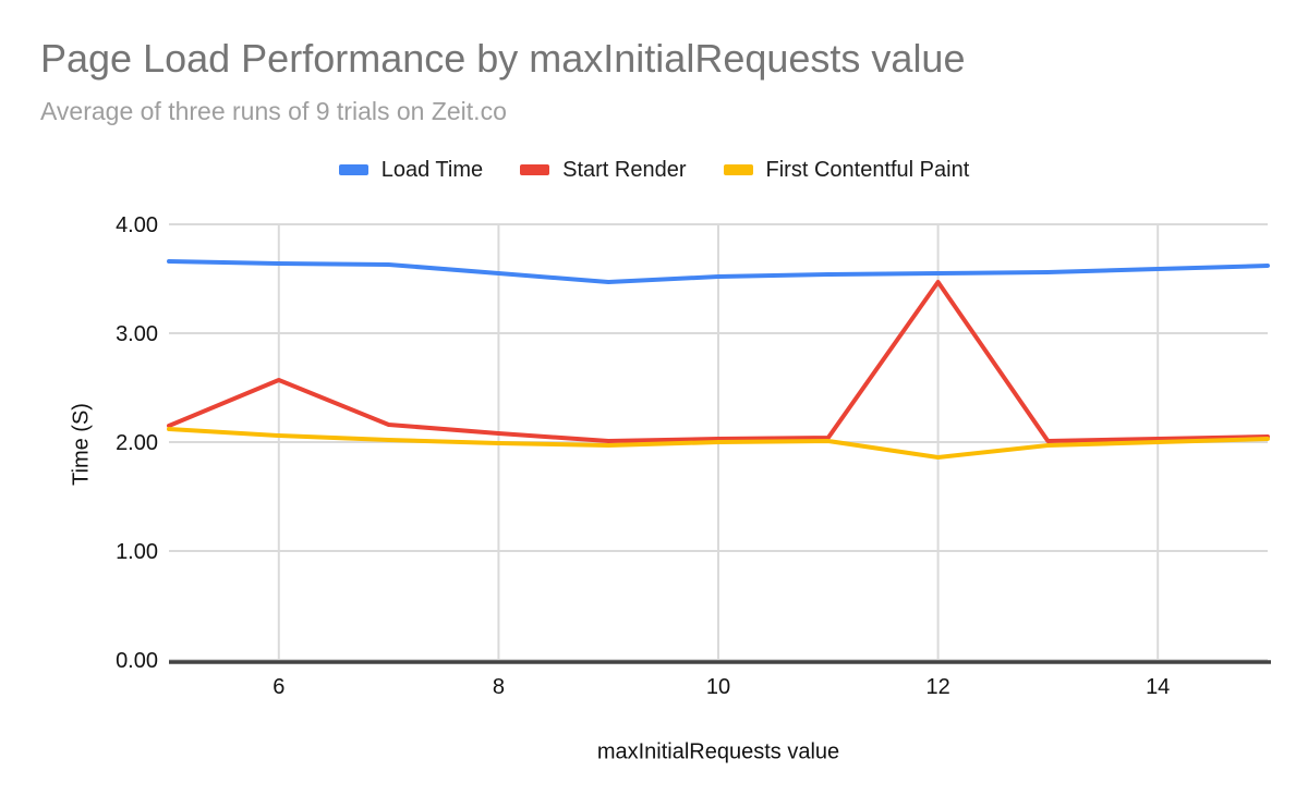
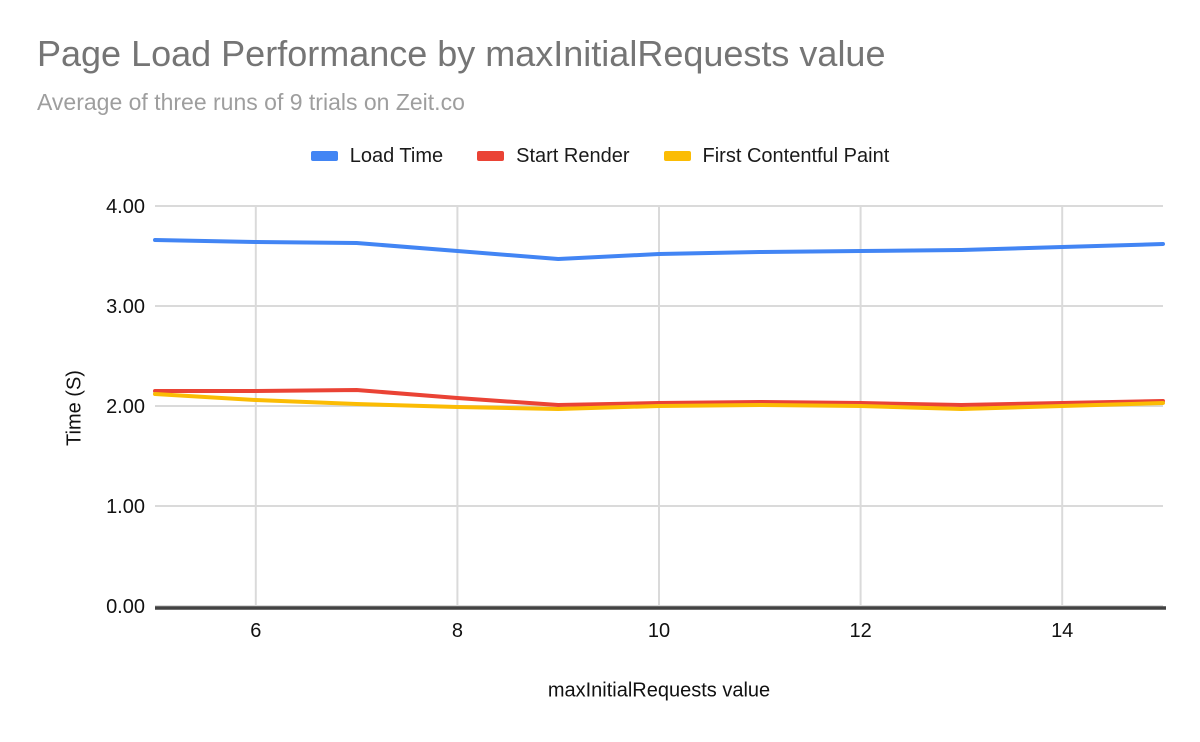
Start Render/6: 2.57 -> 2.15
Start Render/12: 3.47 -> 2.03
First Contentful Paint/12: 1.86 -> 2.00
